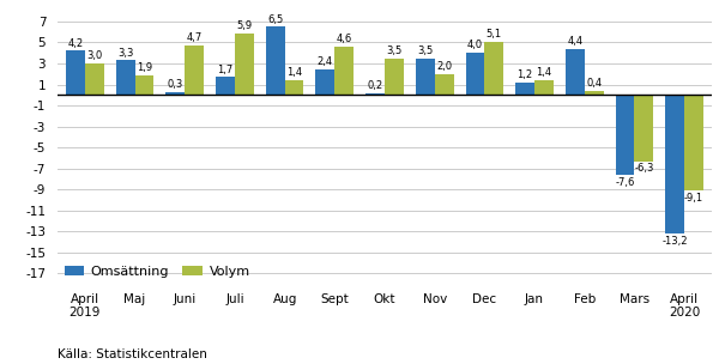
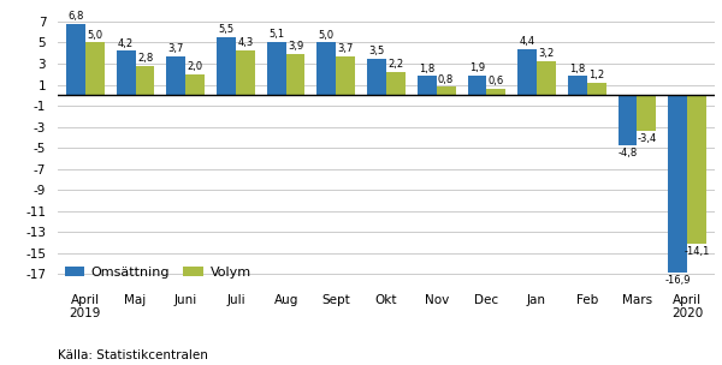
Omsättning/April 2019: 4,2 -> 6,8
Volym/April 2019: 3,0 -> 5,0
Omsättning/Maj: 3,3 -> 4,2
Volym/Maj: 1,9 -> 2,8
Omsättning/Juni: 0,3 -> 3,7
Volym/Juni: 4,7 -> 2,0
Omsättning/Juli: 1,7 -> 5,5
Volym/Juli: 5,9 -> 4,3
Omsättning/Aug: 6,5 -> 5,1
Volym/Aug: 1,4 -> 3,9
Omsättning/Sept: 2,4 -> 5,0
Volym/Sept: 4,6 -> 3,7
Omsättning/Okt: 0,2 -> 3,5
Volym/Okt: 3,5 -> 2,2
Omsättning/Nov: 3,5 -> 1,8
Volym/Nov: 2,0 -> 0,8
Omsättning/Dec: 4,0 -> 1,9
Volym/Dec: 5,1 -> 0,6
Omsättning/Jan: 1,2 -> 4,4
Volym/Jan: 1,4 -> 3,2
Omsättning/Feb: 4,4 -> 1,8
Volym/Feb: 0,4 -> 1,2
Omsättning/Mars: -7,6 -> -4,8
Volym/Mars: -6,3 -> -3,4
Omsättning/April 2020: -13,2 -> -16,9
Volym/April 2020: -9,1 -> -14,1
